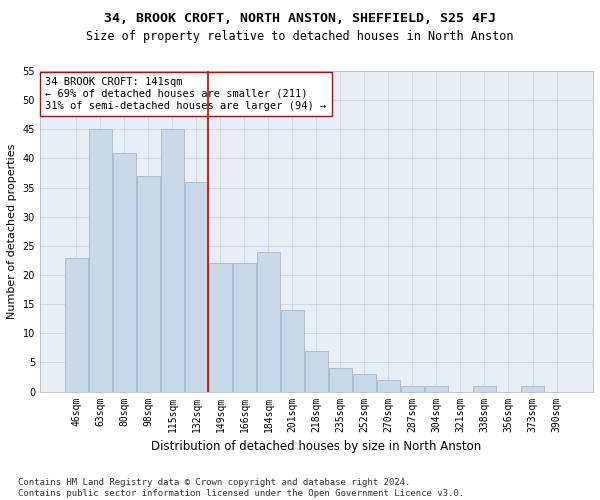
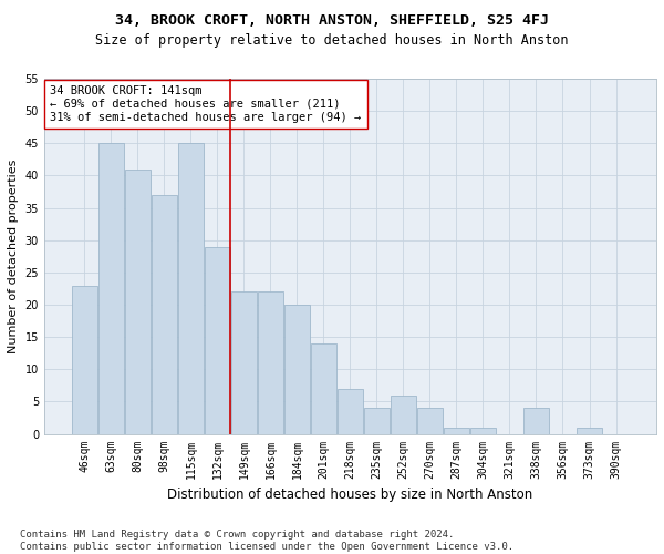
132sqm: 36 -> 29
184sqm: 24 -> 20
252sqm: 3 -> 6
270sqm: 2 -> 4
338sqm: 1 -> 4
